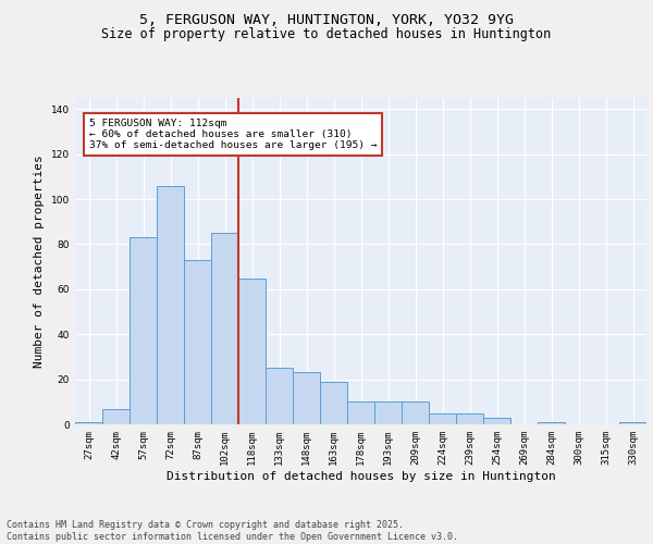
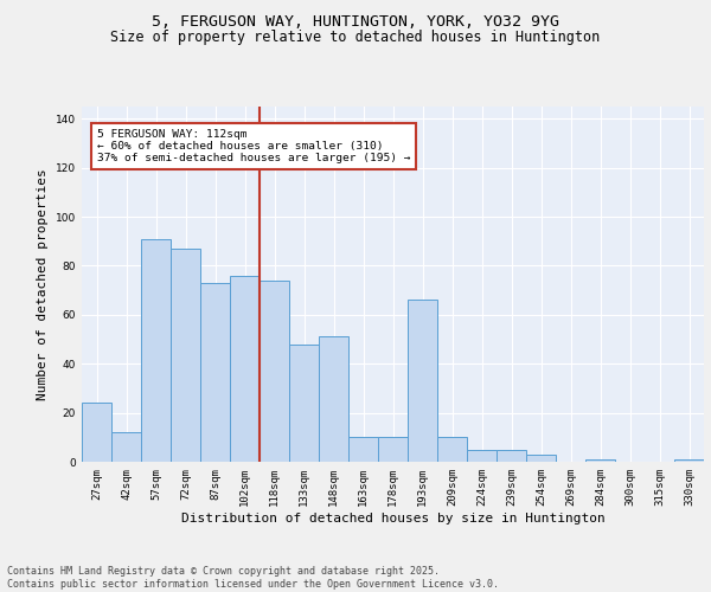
27sqm: 1 -> 24
42sqm: 7 -> 12
57sqm: 83 -> 91
72sqm: 106 -> 87
102sqm: 85 -> 76
118sqm: 65 -> 74
133sqm: 25 -> 48
148sqm: 23 -> 51
163sqm: 19 -> 10
193sqm: 10 -> 66
